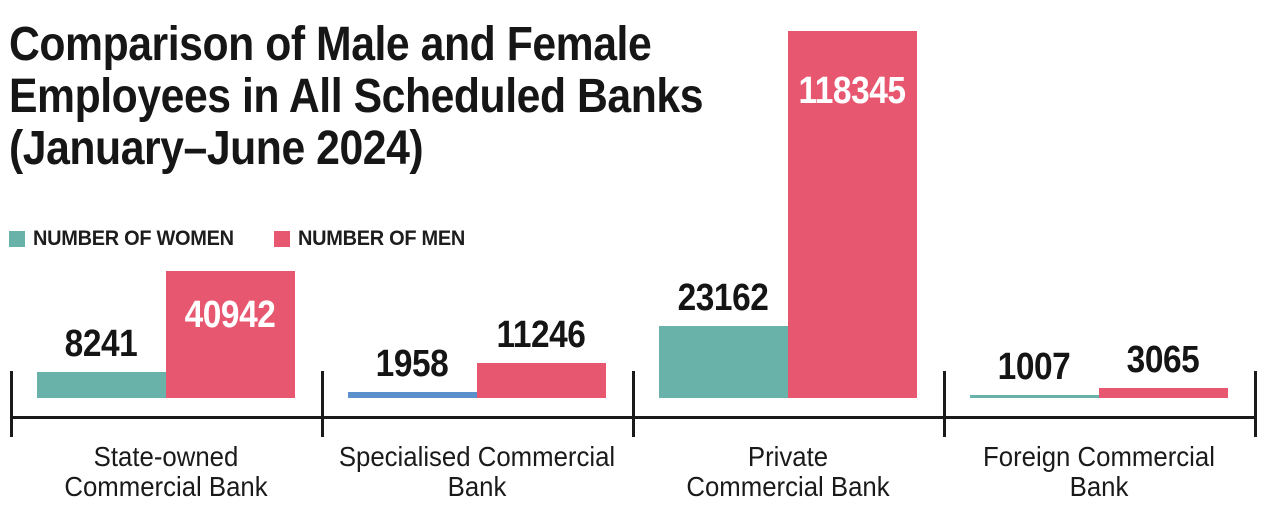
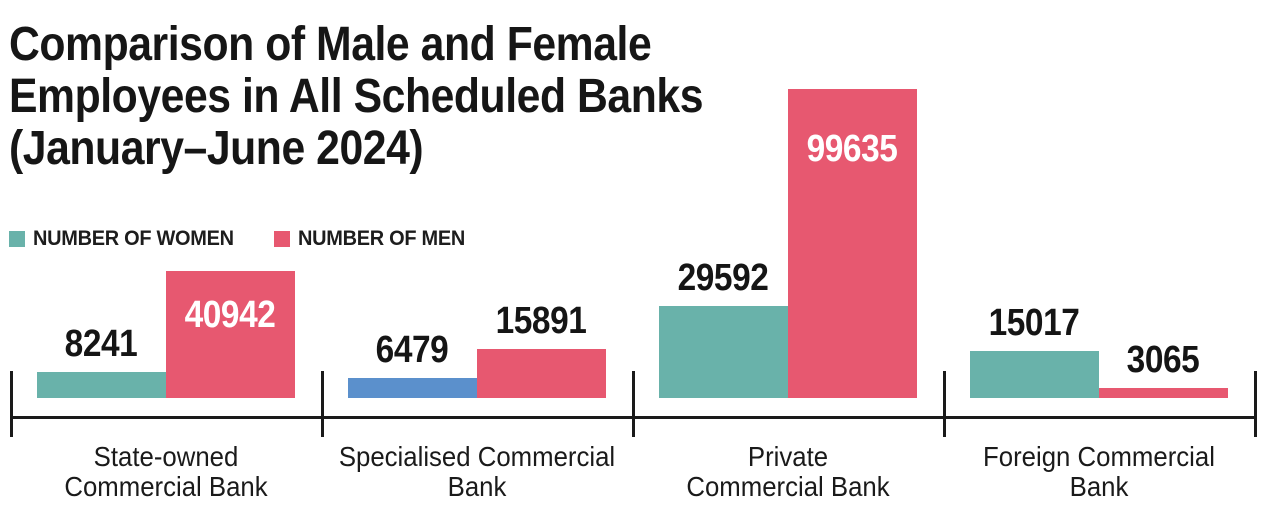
NUMBER OF WOMEN/Specialised Commercial Bank: 1958 -> 6479
NUMBER OF MEN/Specialised Commercial Bank: 11246 -> 15891
NUMBER OF WOMEN/Private Commercial Bank: 23162 -> 29592
NUMBER OF MEN/Private Commercial Bank: 118345 -> 99635
NUMBER OF WOMEN/Foreign Commercial Bank: 1007 -> 15017
